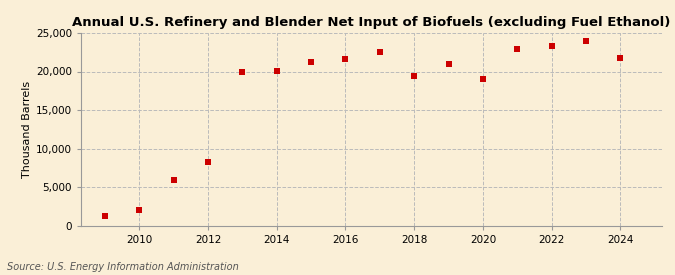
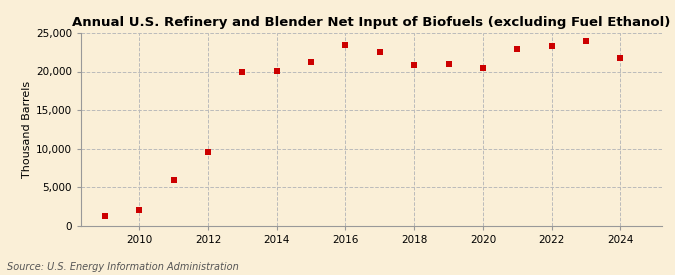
2012: 8,200 -> 9,500
2016: 21,600 -> 23,500
2018: 19,400 -> 20,900
2020: 19,000 -> 20,500
